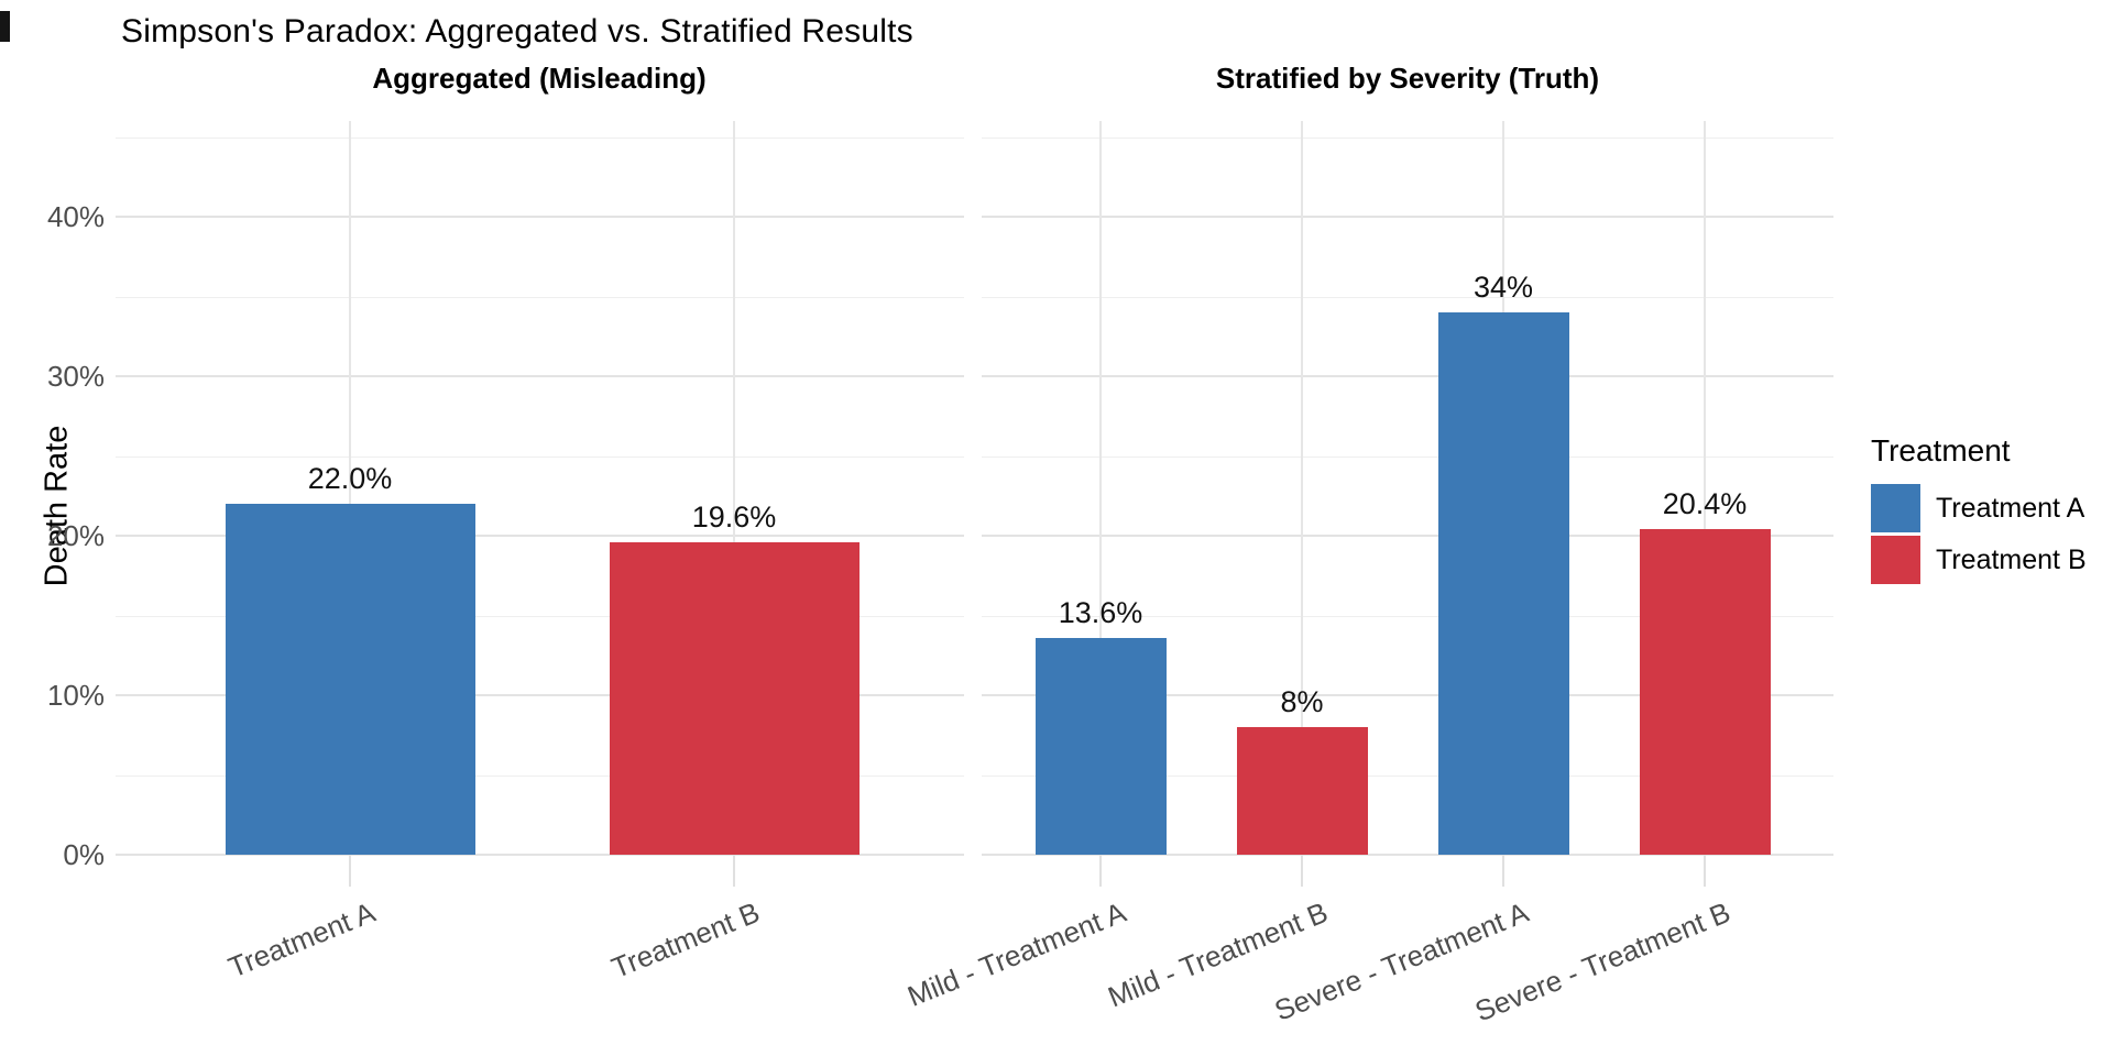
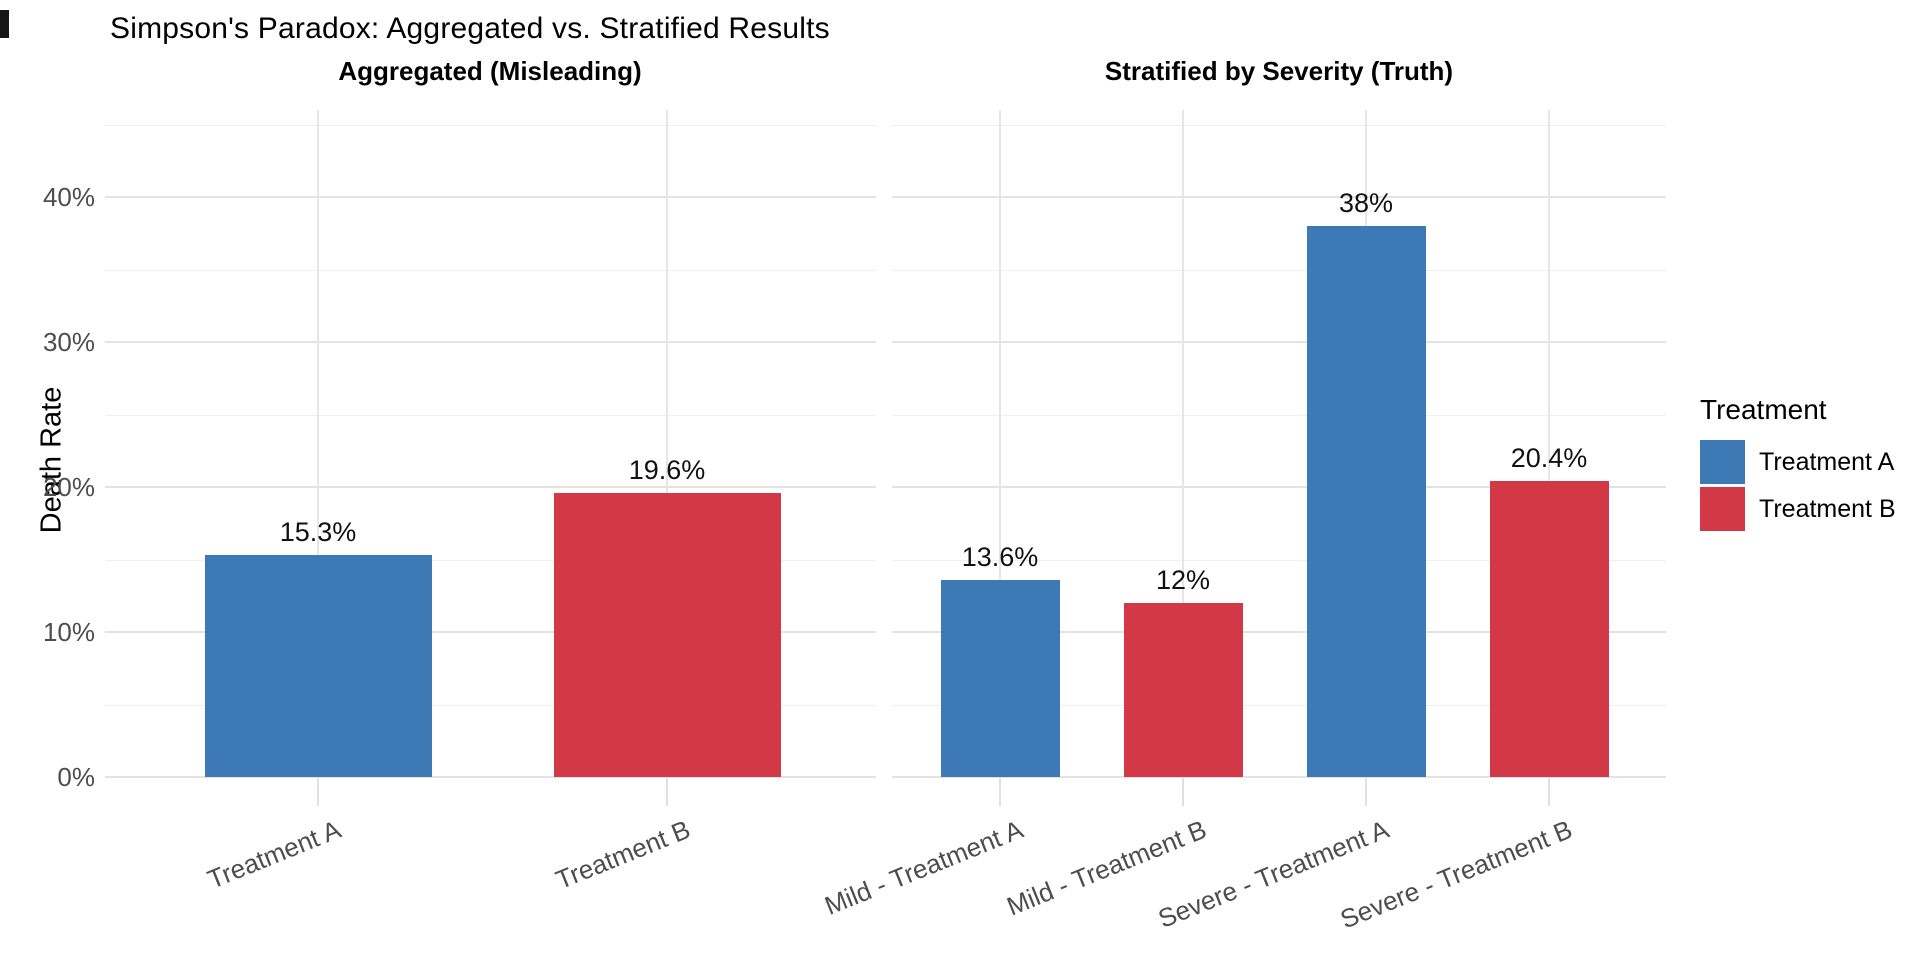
Aggregated (Misleading)/Treatment A: 22.0% -> 15.3%
Stratified by Severity (Truth)/Mild - Treatment B: 8% -> 12%
Stratified by Severity (Truth)/Severe - Treatment A: 34% -> 38%
